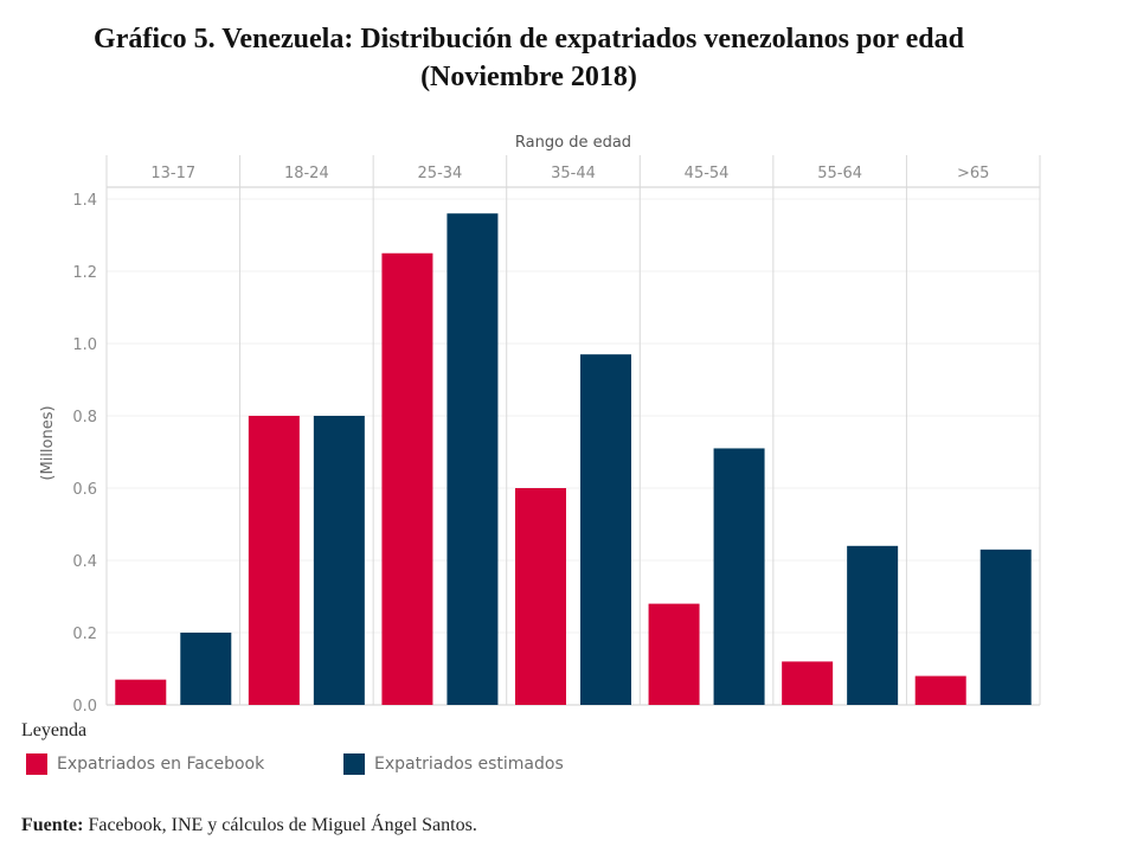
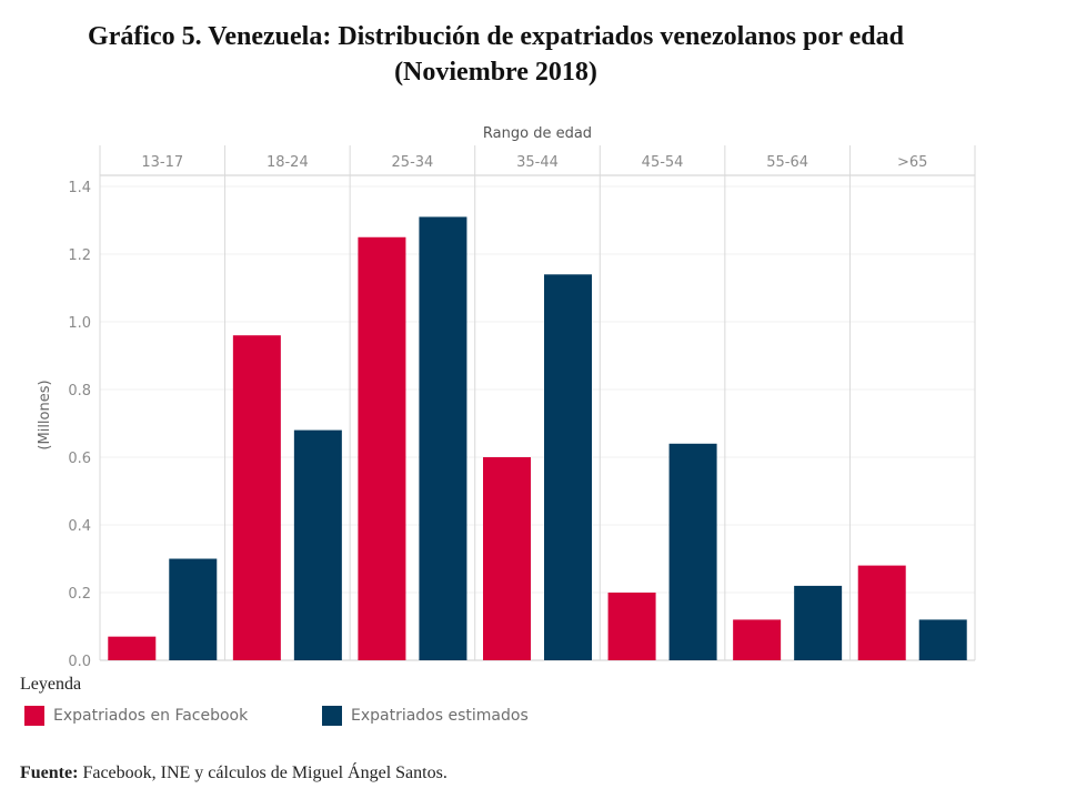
Expatriados estimados/13-17: 0.20 -> 0.30
Expatriados en Facebook/18-24: 0.80 -> 0.96
Expatriados estimados/18-24: 0.80 -> 0.68
Expatriados estimados/25-34: 1.36 -> 1.31
Expatriados estimados/35-44: 0.97 -> 1.14
Expatriados en Facebook/45-54: 0.28 -> 0.20
Expatriados estimados/45-54: 0.71 -> 0.64
Expatriados estimados/55-64: 0.44 -> 0.22
Expatriados en Facebook/>65: 0.08 -> 0.28
Expatriados estimados/>65: 0.43 -> 0.12
